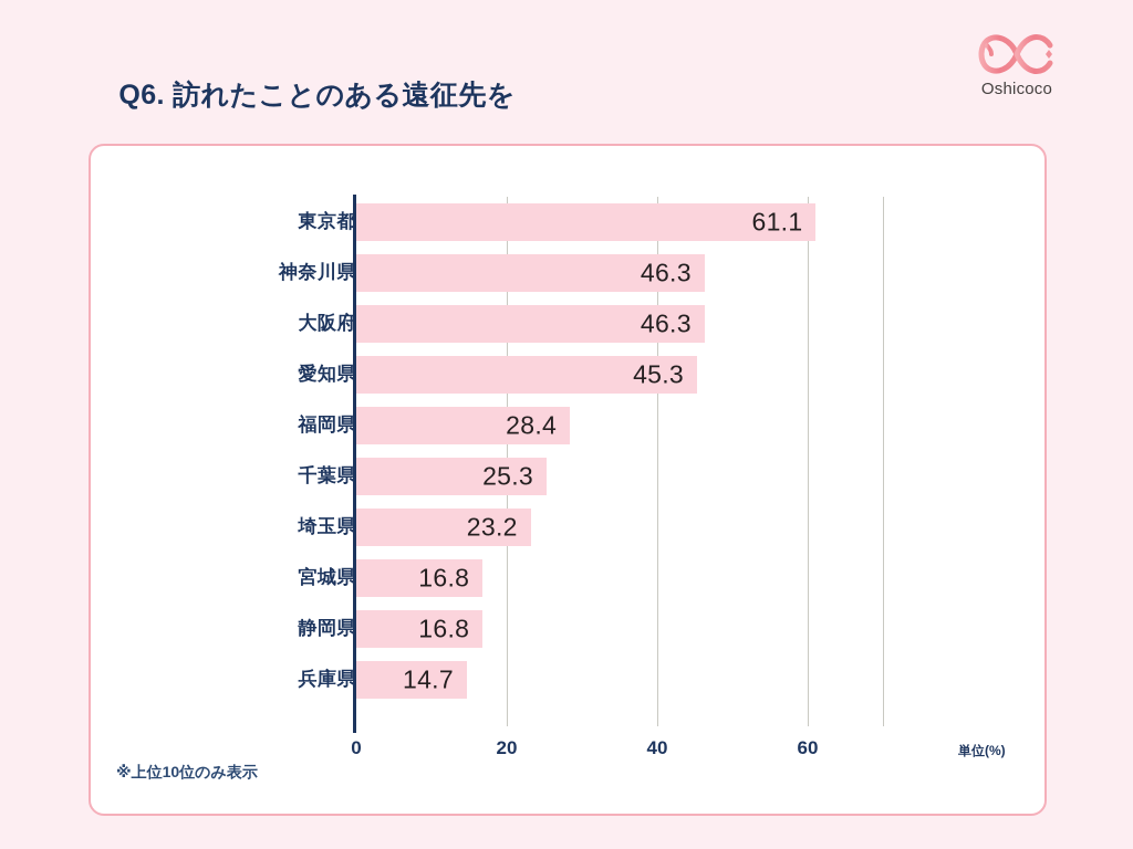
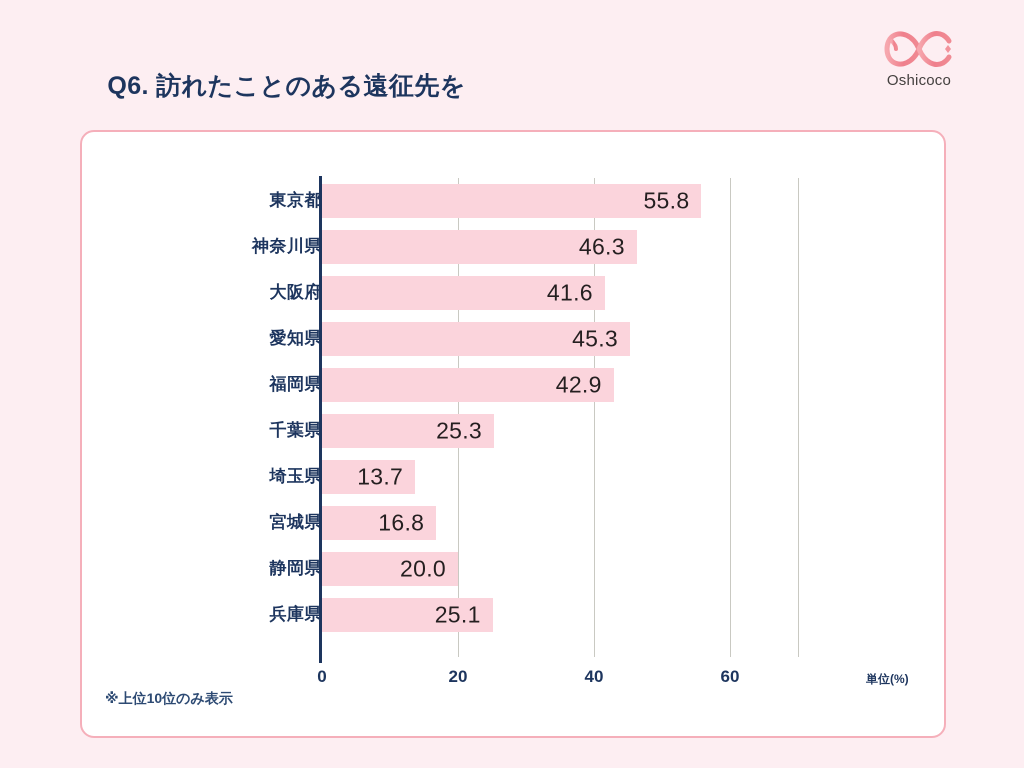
東京都: 61.1 -> 55.8
大阪府: 46.3 -> 41.6
福岡県: 28.4 -> 42.9
埼玉県: 23.2 -> 13.7
静岡県: 16.8 -> 20.0
兵庫県: 14.7 -> 25.1
